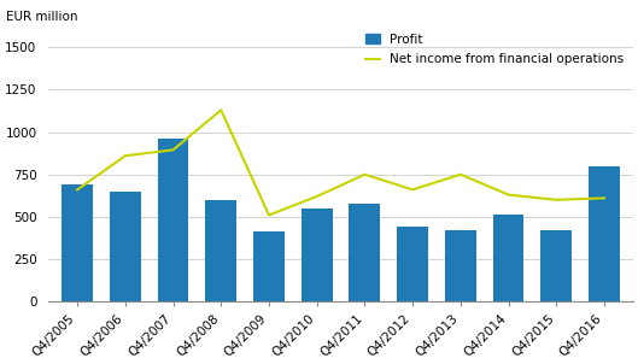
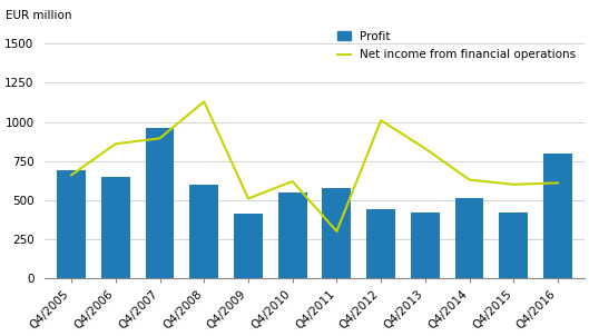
Net income from financial operations/Q4/2011: 750 -> 300
Net income from financial operations/Q4/2012: 660 -> 1010
Net income from financial operations/Q4/2013: 750 -> 830
